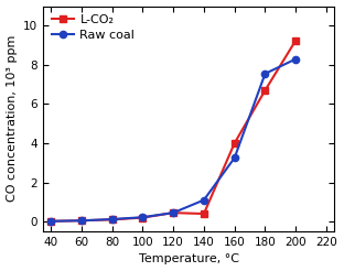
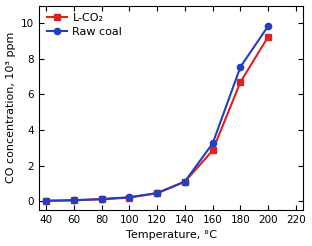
L-CO₂/140: 0.4 -> 1.1
L-CO₂/160: 4.0 -> 2.9
Raw coal/200: 8.3 -> 9.8
